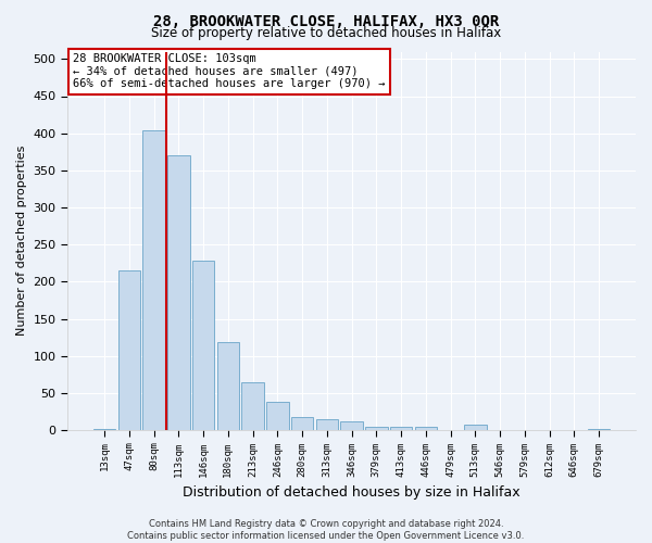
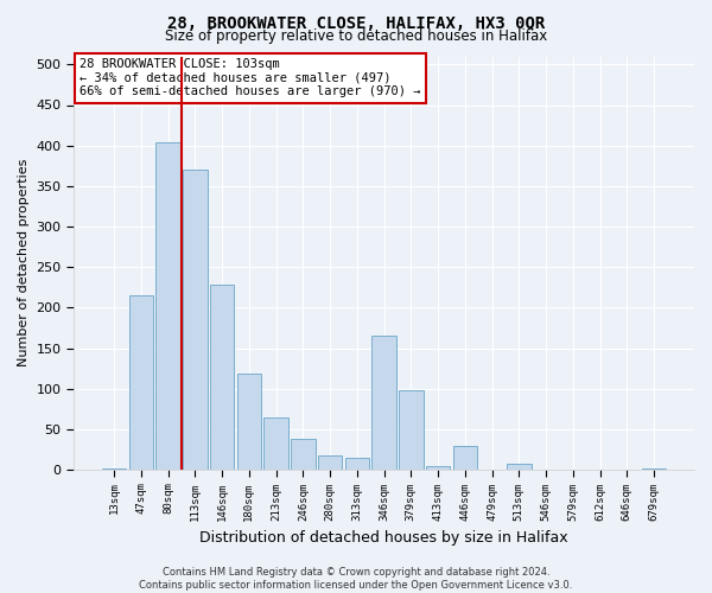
346sqm: 12 -> 166
379sqm: 5 -> 98
446sqm: 5 -> 30
